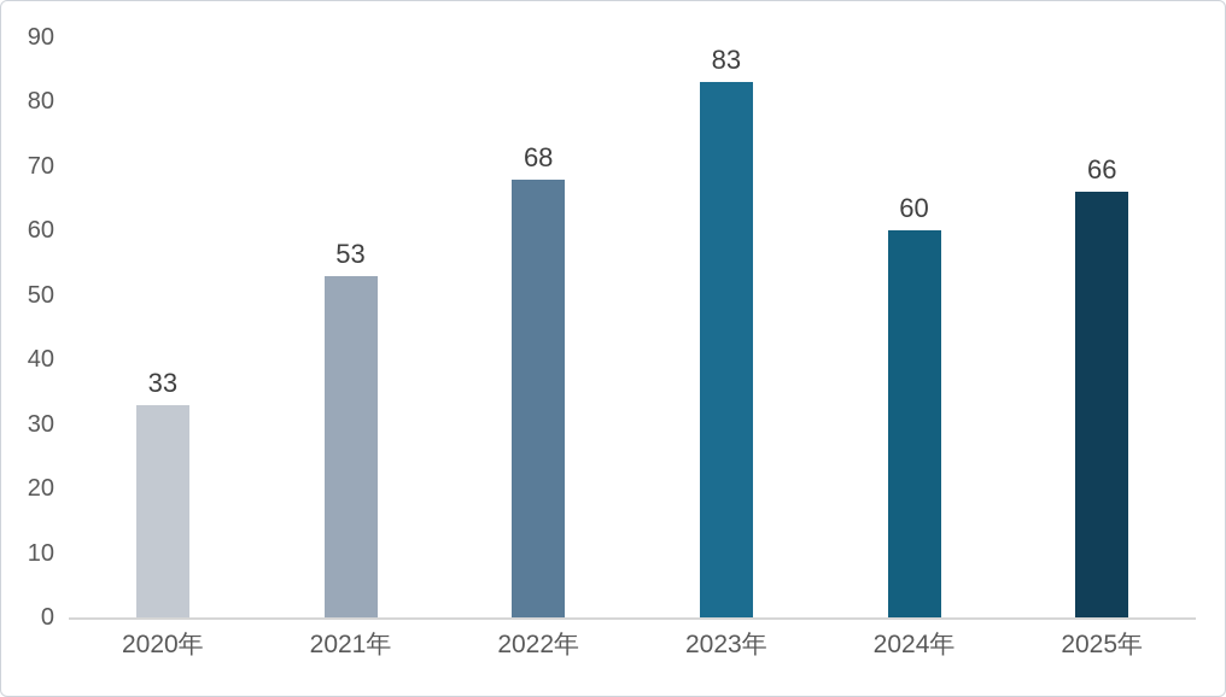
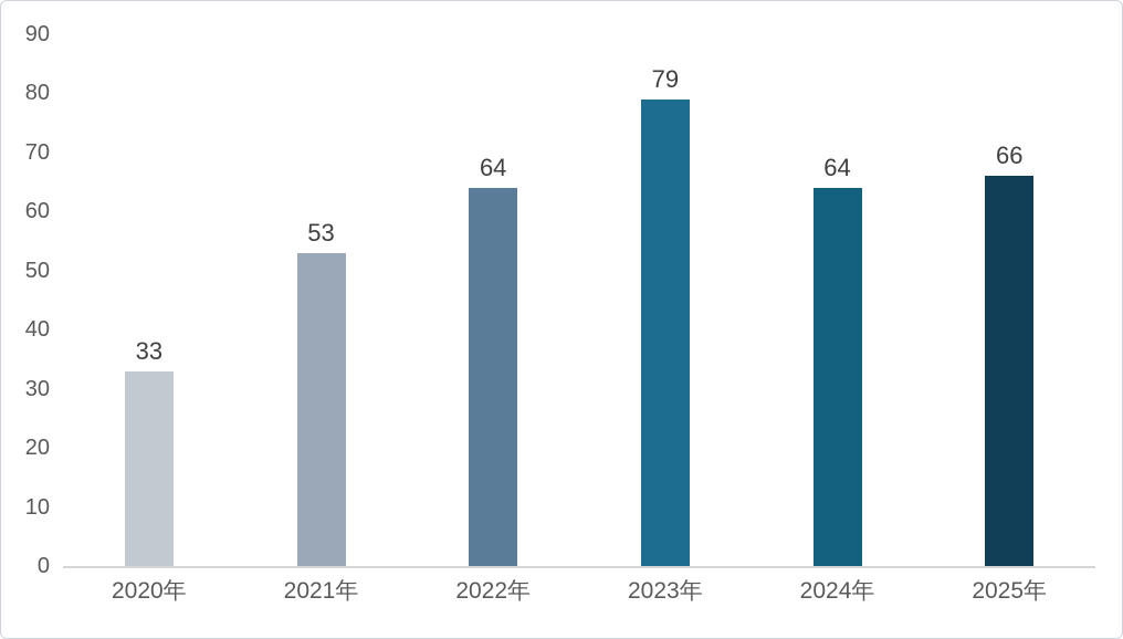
2022年: 68 -> 64
2023年: 83 -> 79
2024年: 60 -> 64
